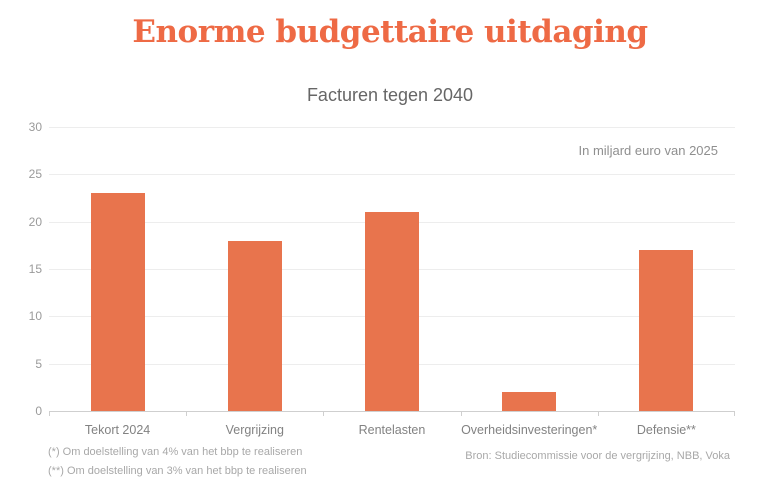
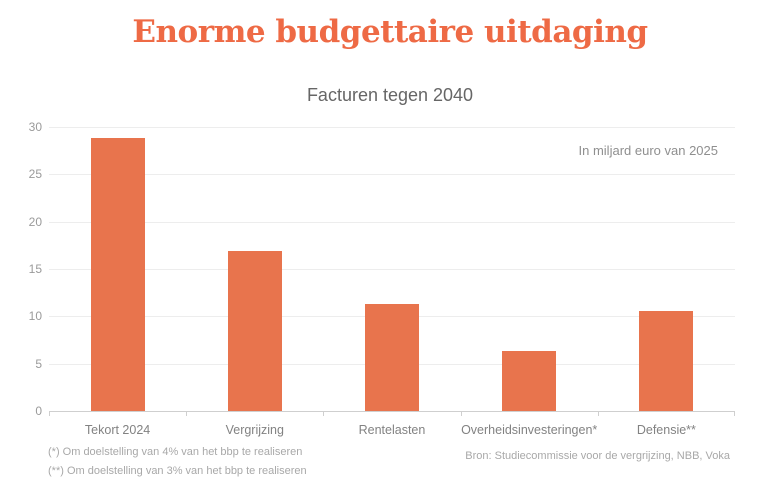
Tekort 2024: 23 -> 29
Vergrijzing: 18 -> 17
Rentelasten: 21 -> 11
Overheidsinvesteringen*: 2 -> 6
Defensie**: 17 -> 11
